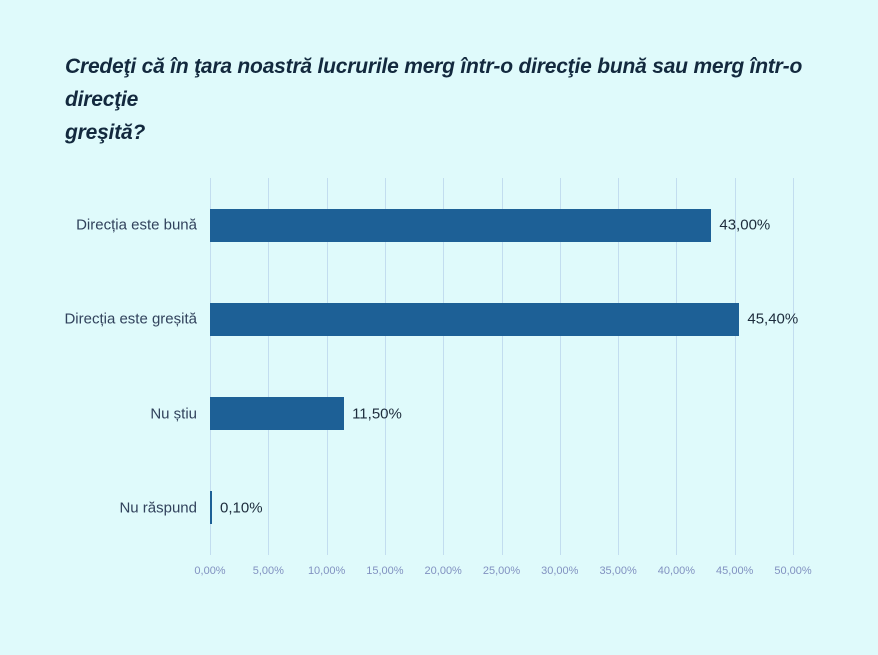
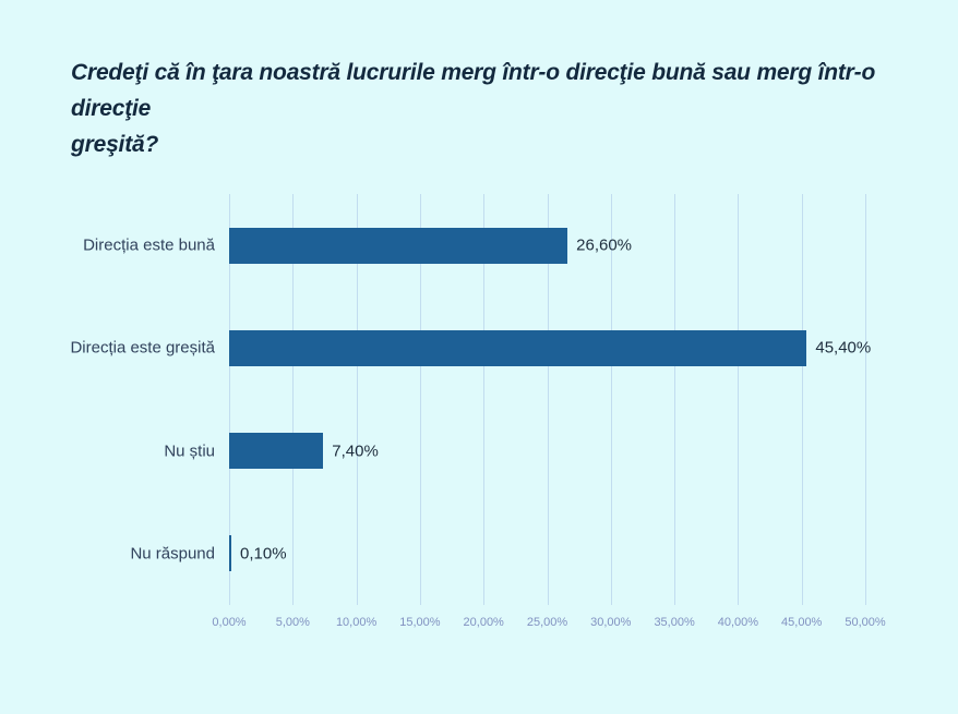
Direcția este bună: 43,00% -> 26,60%
Nu știu: 11,50% -> 7,40%
